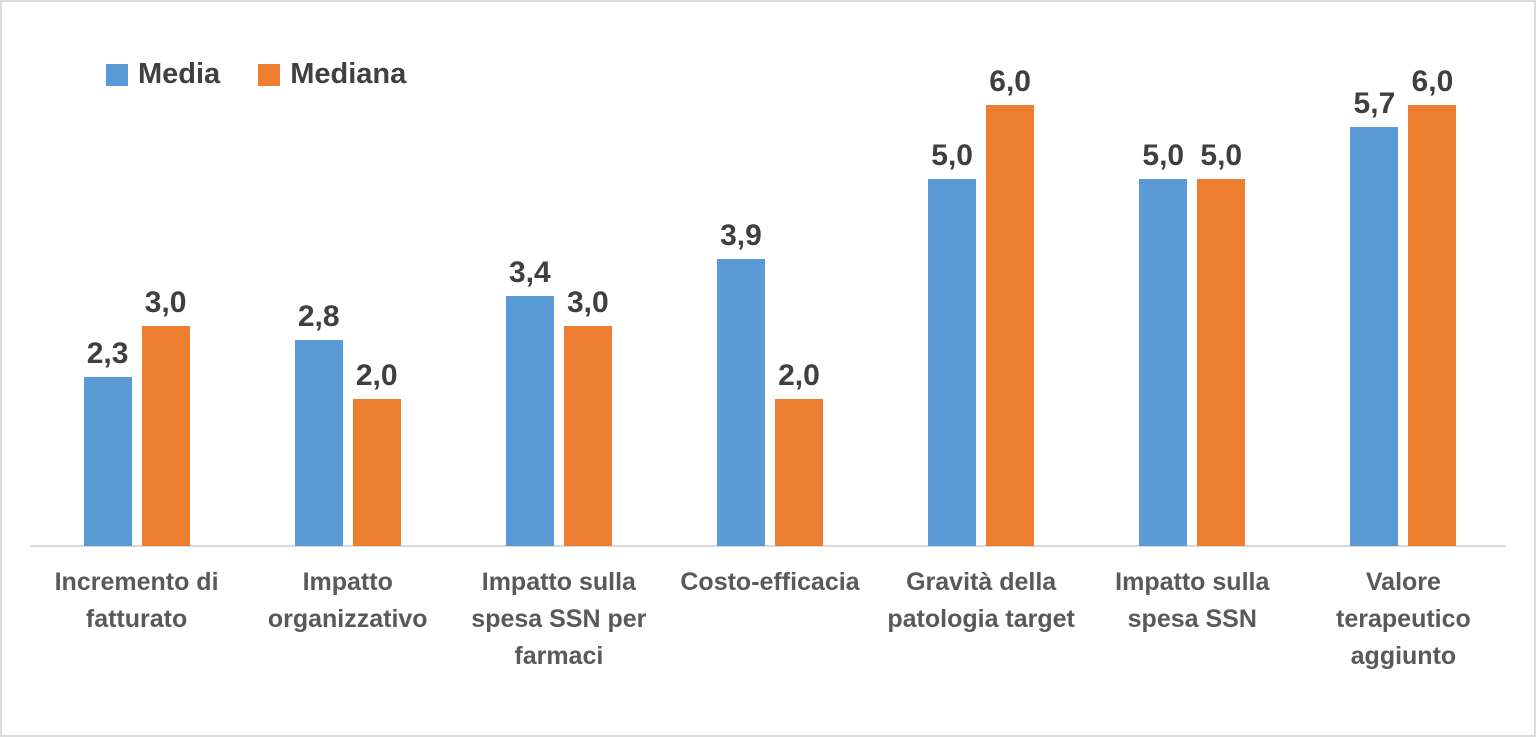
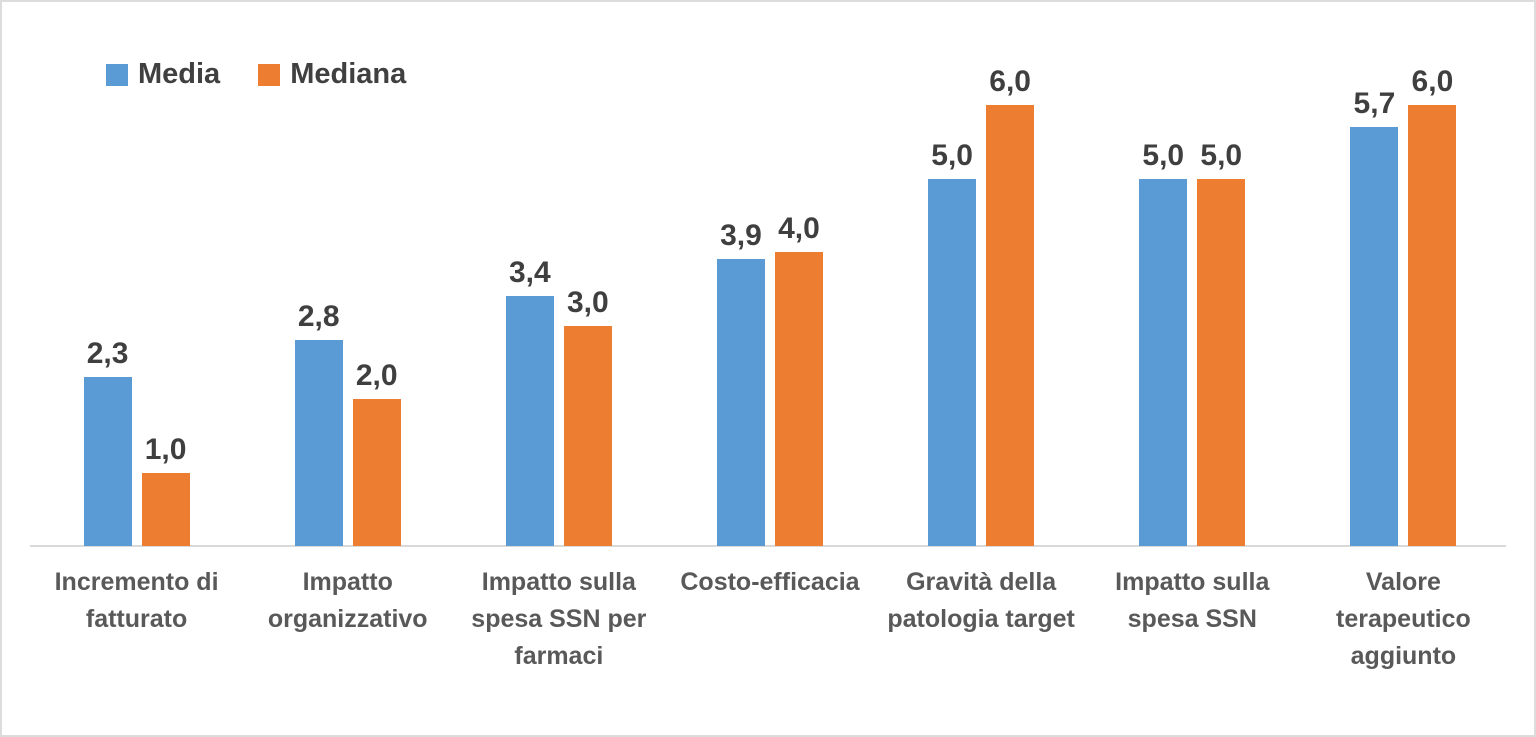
Mediana/Incremento di fatturato: 3,0 -> 1,0
Mediana/Costo-efficacia: 2,0 -> 4,0
